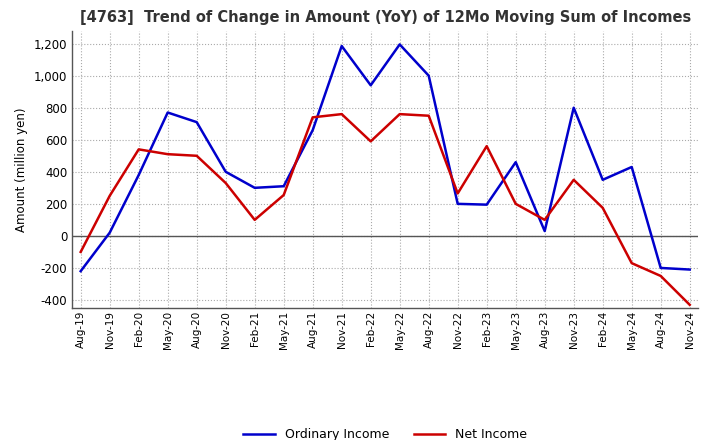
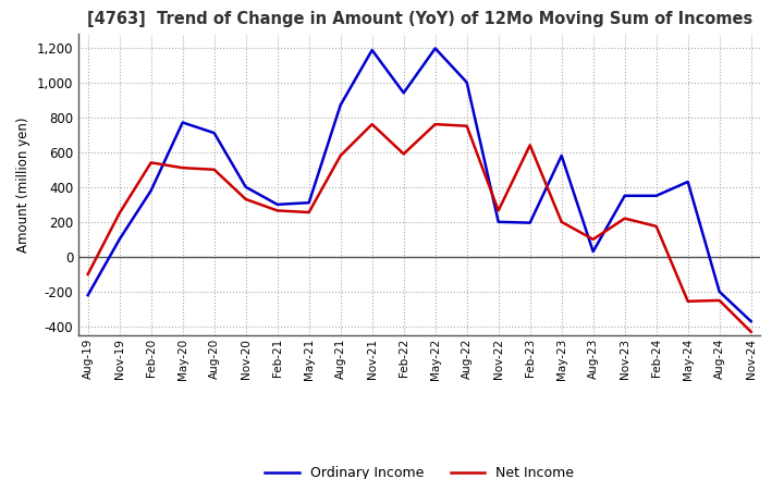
Ordinary Income/Nov-19: 20 -> 100
Net Income/Feb-21: 100 -> 260
Ordinary Income/Aug-21: 660 -> 870
Net Income/Aug-21: 740 -> 580
Net Income/Feb-23: 560 -> 640
Ordinary Income/May-23: 460 -> 580
Ordinary Income/Nov-23: 800 -> 350
Net Income/Nov-23: 350 -> 220
Net Income/May-24: -170 -> -260
Ordinary Income/Nov-24: -210 -> -370
